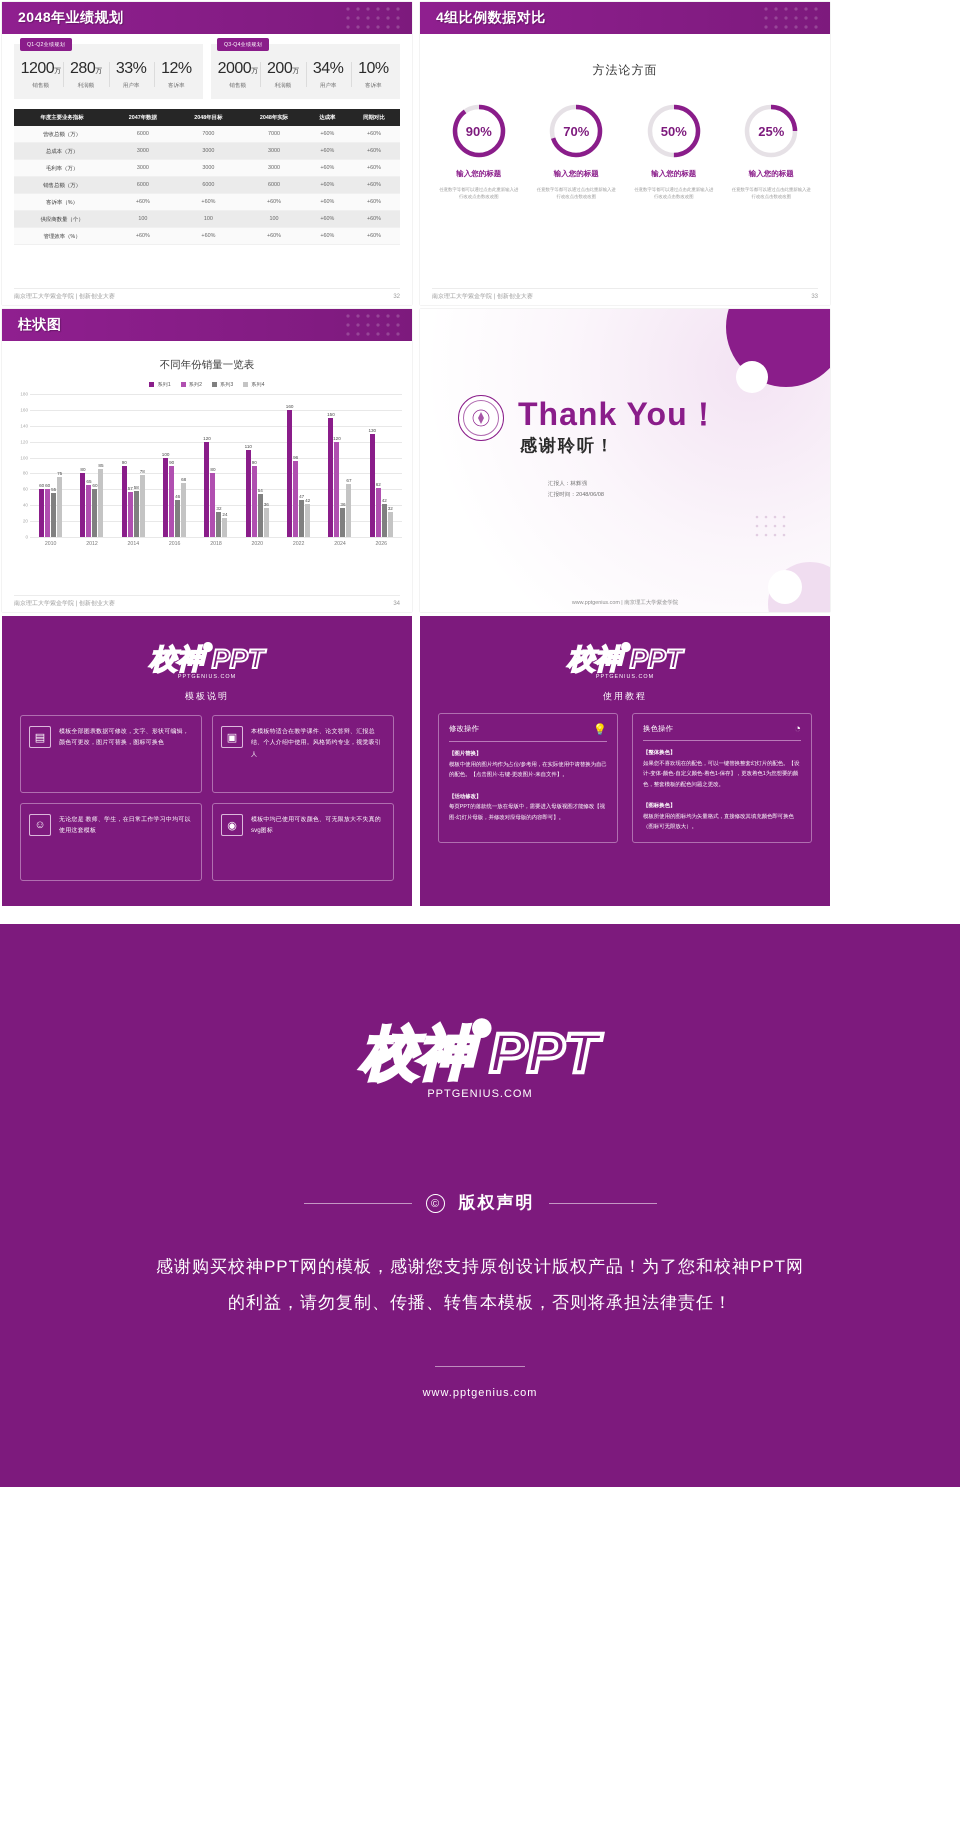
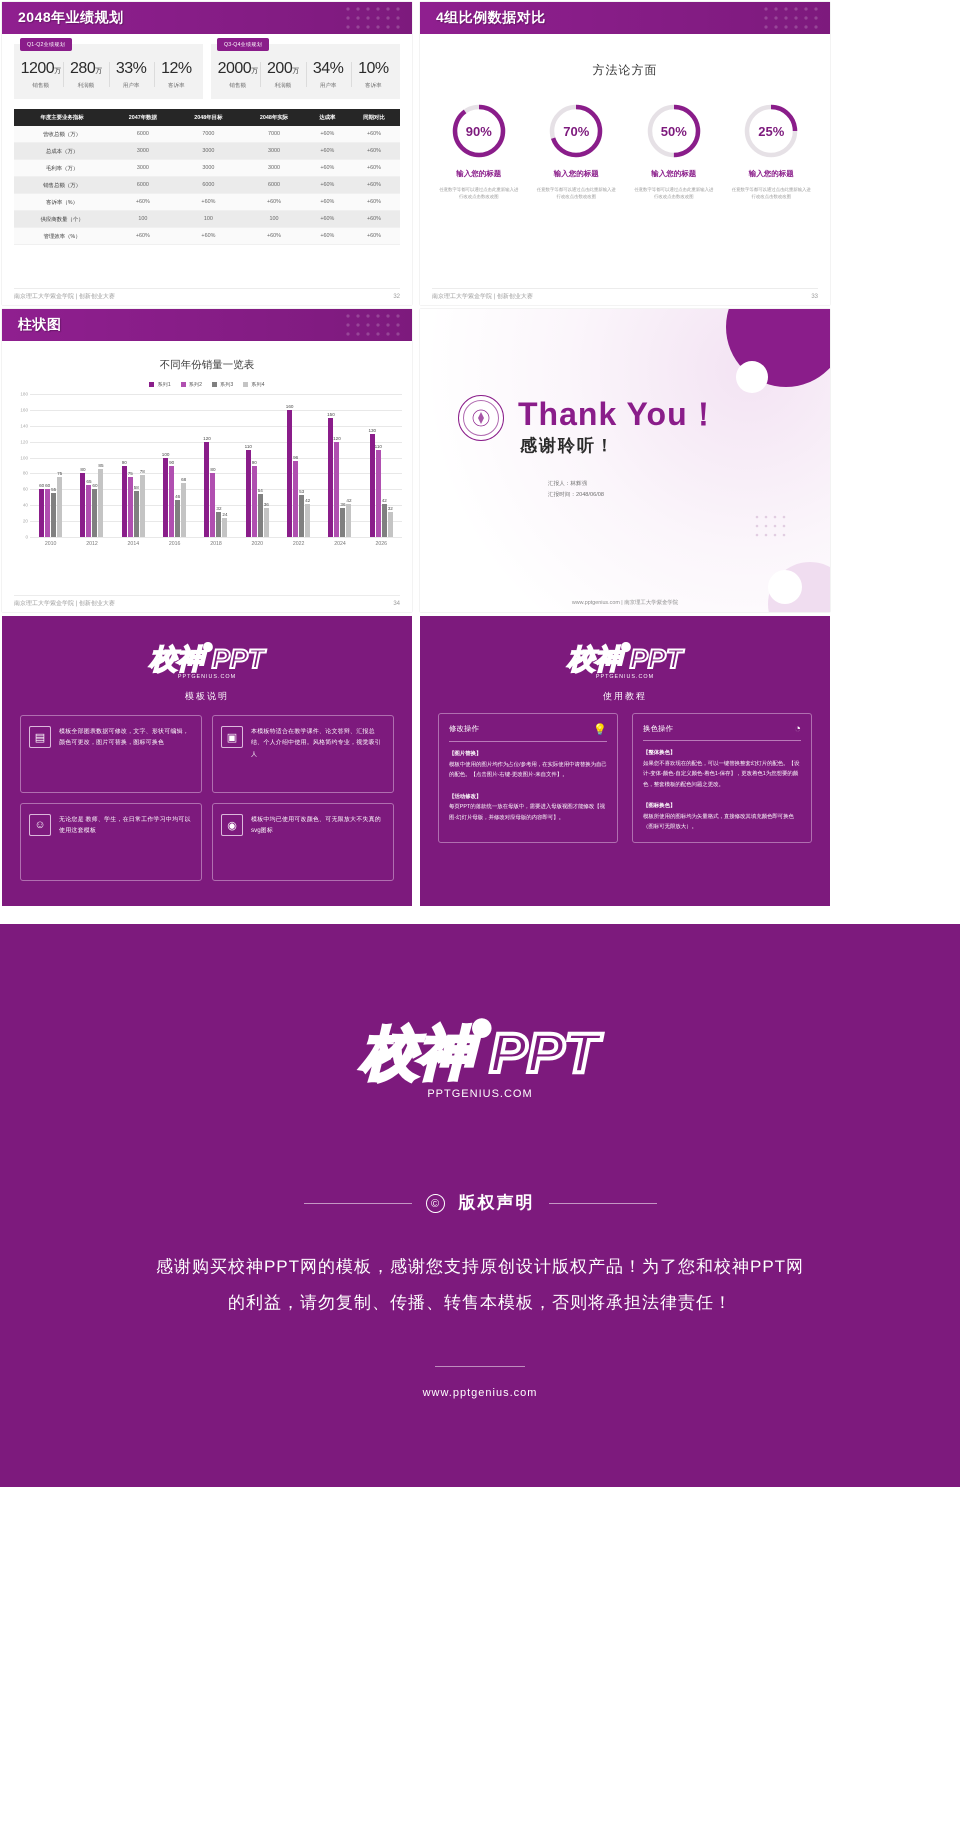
系列2/2014: 57 -> 75
系列3/2022: 47 -> 53
系列4/2024: 67 -> 42
系列2/2026: 62 -> 110
